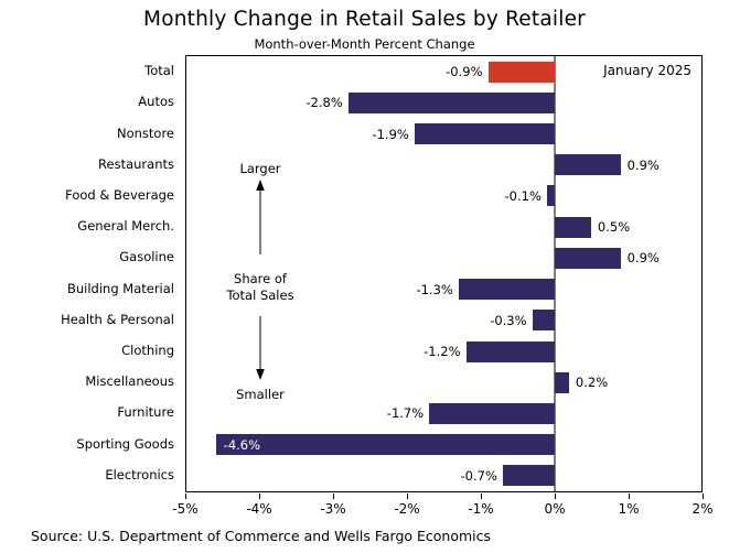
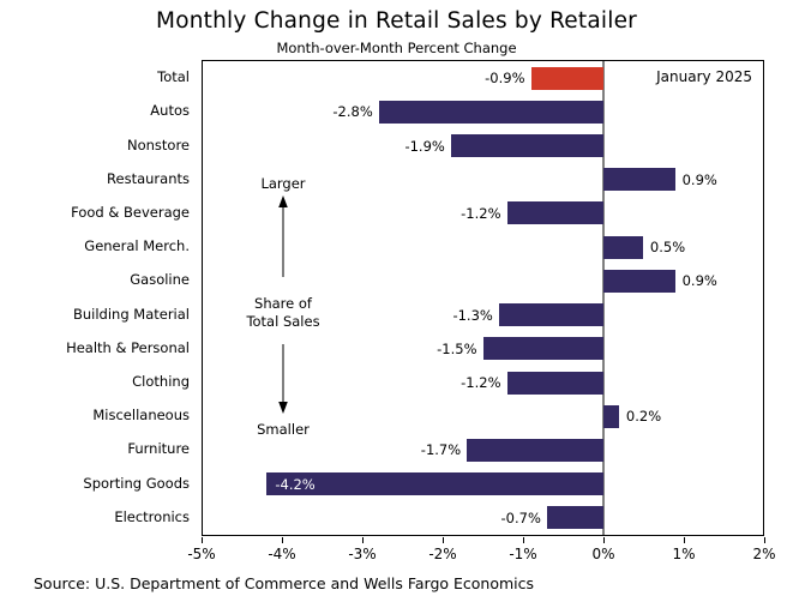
Food & Beverage: -0.1% -> -1.2%
Health & Personal: -0.3% -> -1.5%
Sporting Goods: -4.6% -> -4.2%
